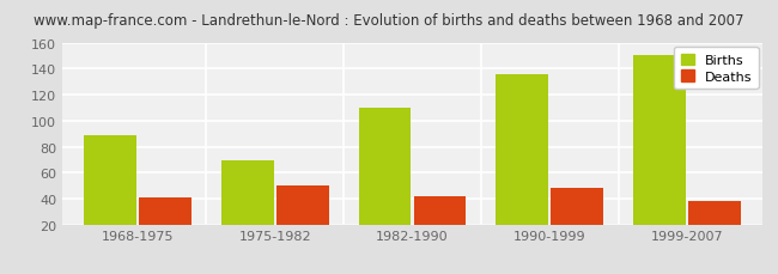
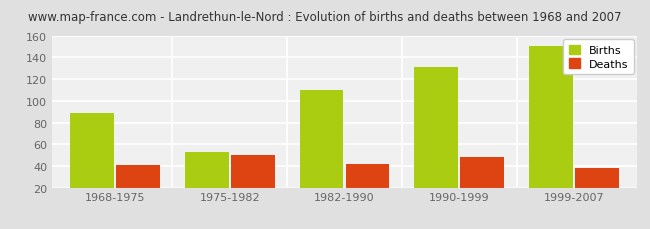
Births/1975-1982: 69 -> 53
Births/1990-1999: 136 -> 131
